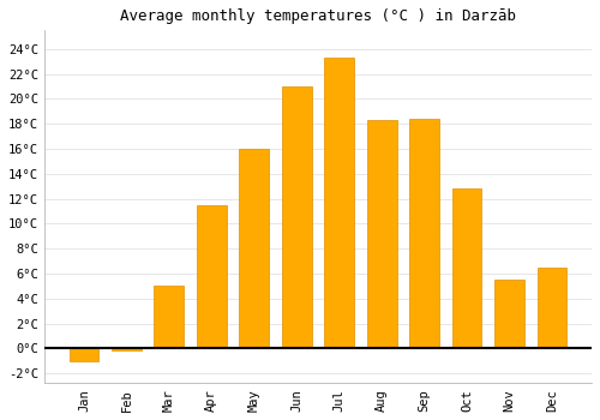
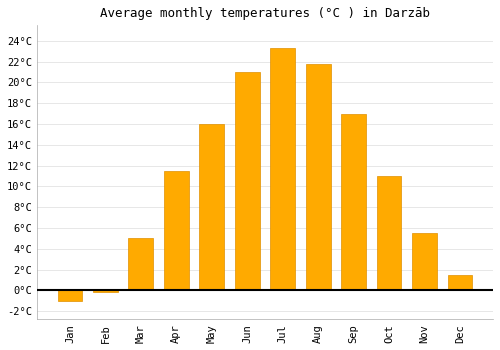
Aug: 18.3°C -> 21.8°C
Sep: 18.4°C -> 17.0°C
Oct: 12.8°C -> 11.0°C
Dec: 6.5°C -> 1.5°C
